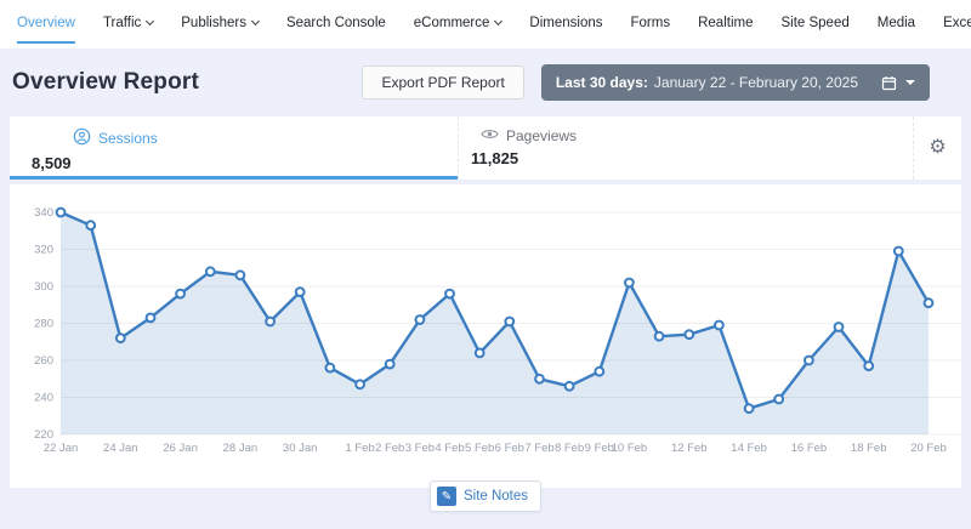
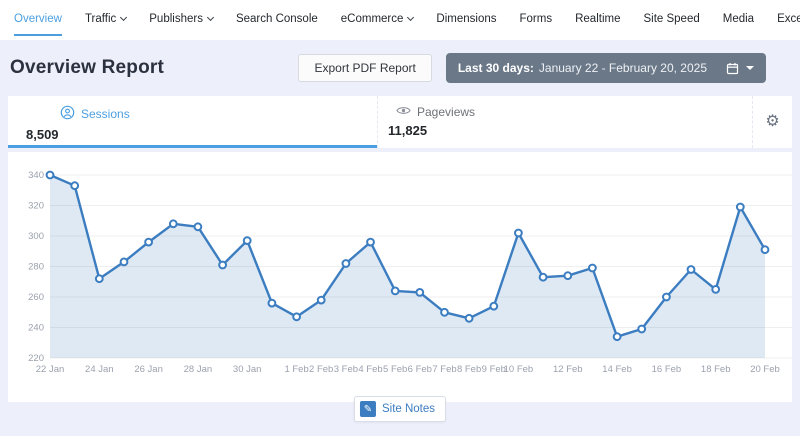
6 Feb: 281 -> 263
18 Feb: 257 -> 265
